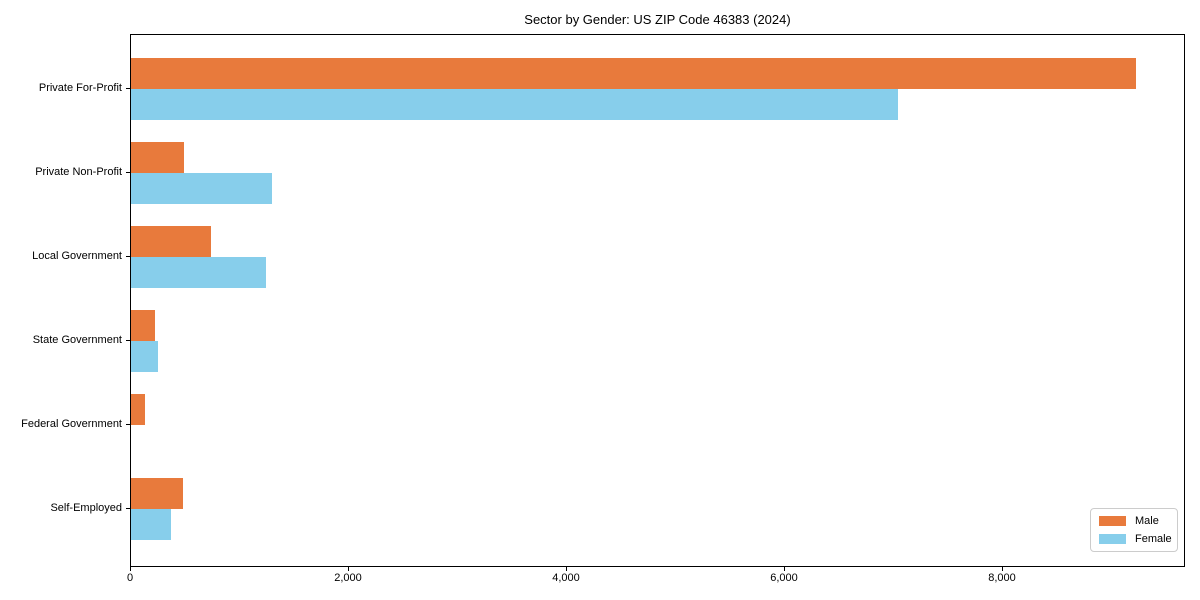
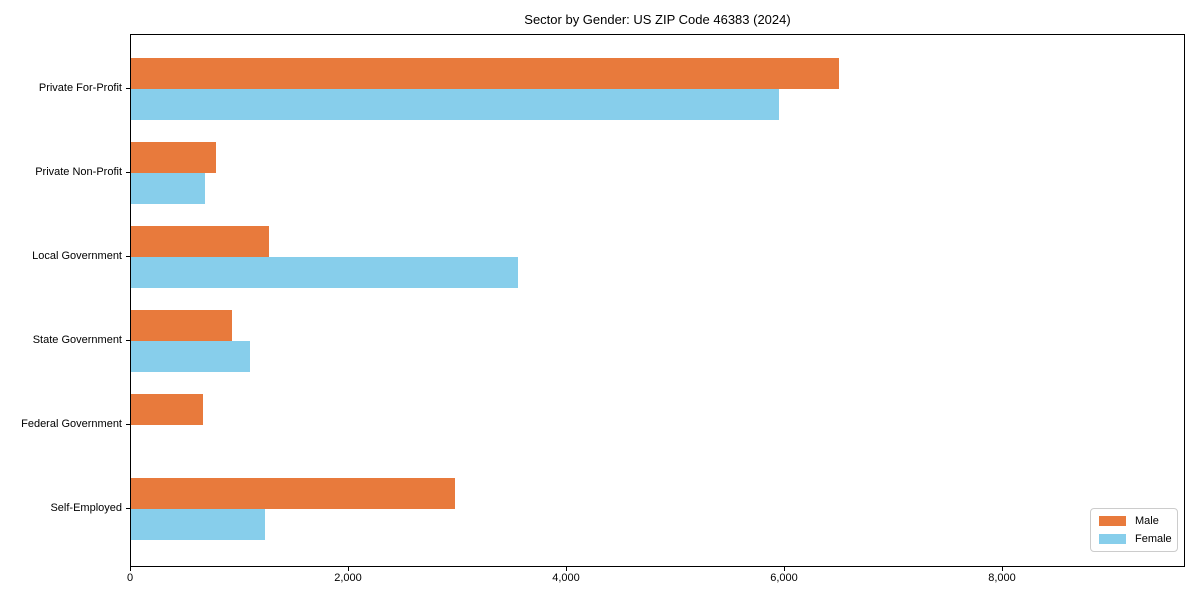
Male/Private For-Profit: 9220 -> 6500
Female/Private For-Profit: 7040 -> 5950
Male/Private Non-Profit: 490 -> 780
Female/Private Non-Profit: 1290 -> 680
Male/Local Government: 730 -> 1270
Female/Local Government: 1240 -> 3550
Male/State Government: 220 -> 930
Female/State Government: 250 -> 1090
Male/Federal Government: 130 -> 660
Male/Self-Employed: 480 -> 2970
Female/Self-Employed: 370 -> 1230
